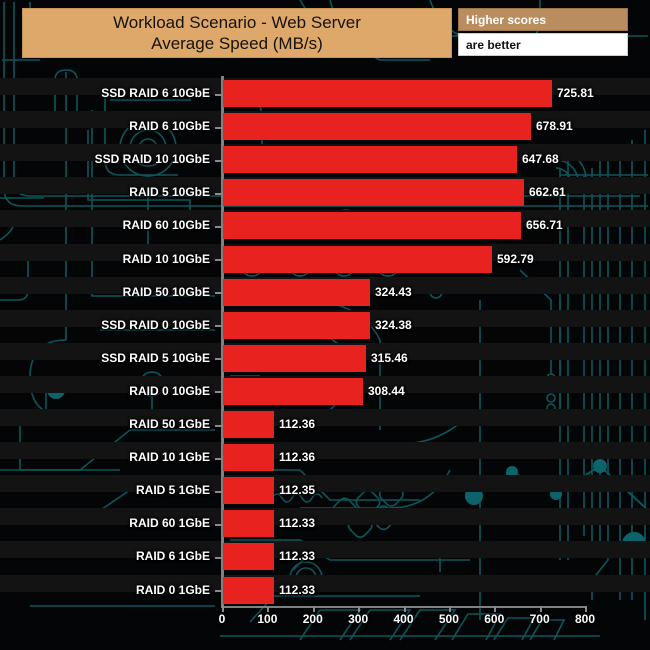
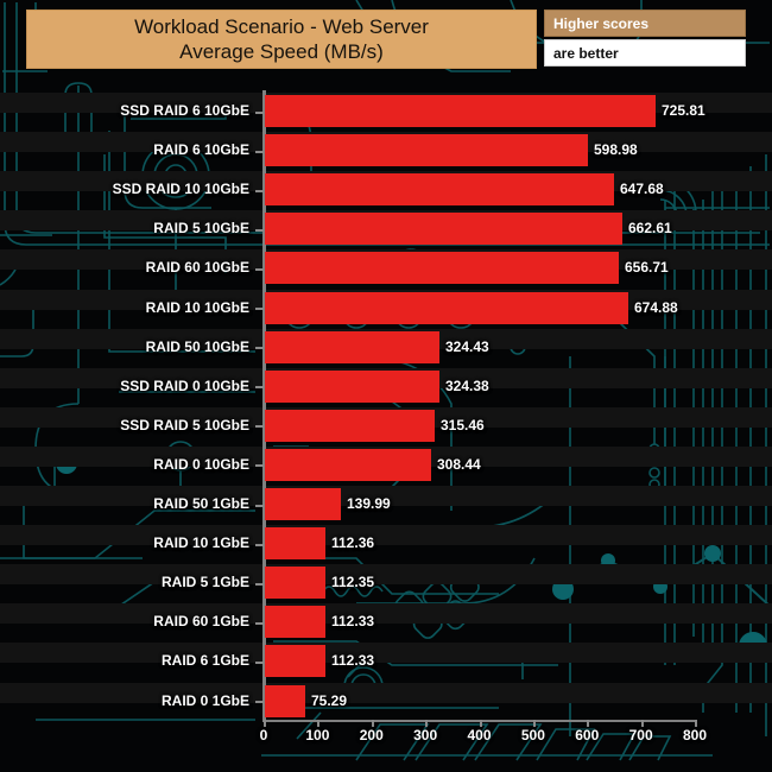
RAID 6 10GbE: 678.91 -> 598.98
RAID 10 10GbE: 592.79 -> 674.88
RAID 50 1GbE: 112.36 -> 139.99
RAID 0 1GbE: 112.33 -> 75.29
